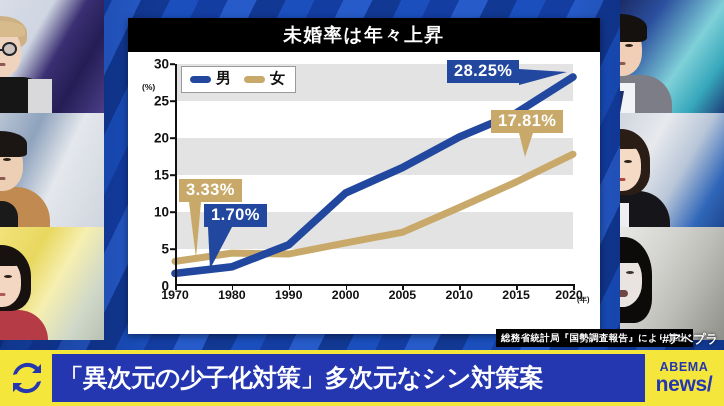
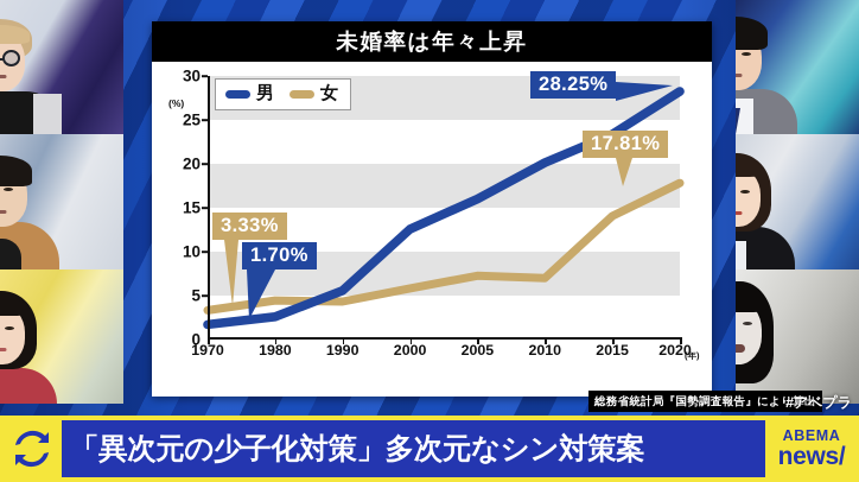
女/2010: 11 -> 7
